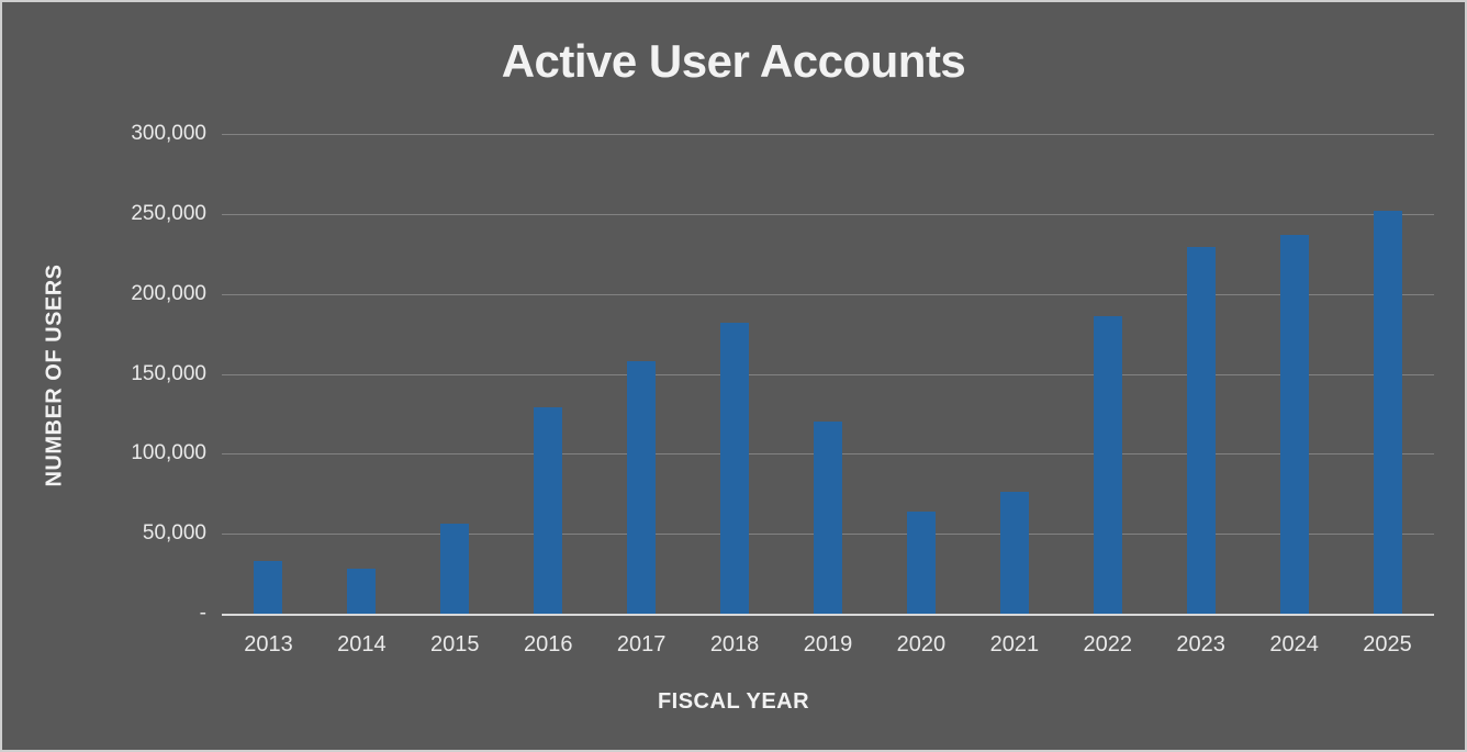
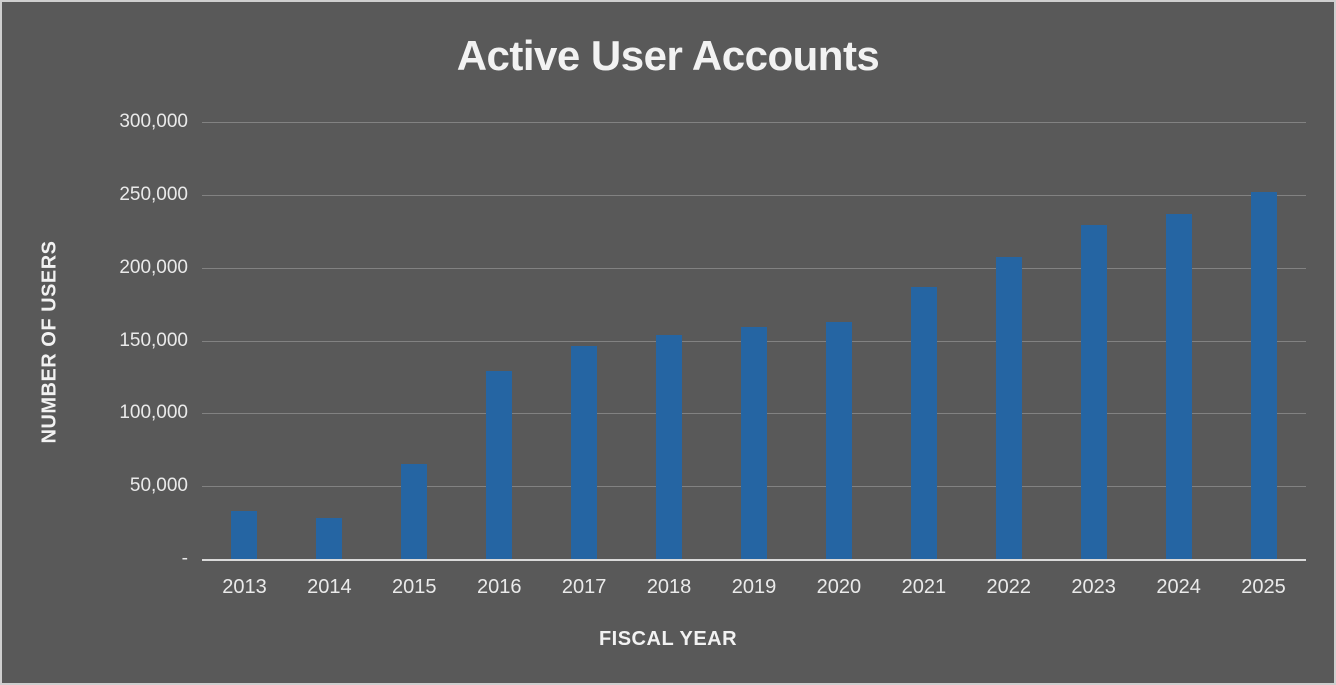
2015: 56000 -> 65000
2017: 158000 -> 146000
2018: 182000 -> 154000
2019: 120000 -> 159000
2020: 64000 -> 163000
2021: 76000 -> 187000
2022: 186000 -> 207000
